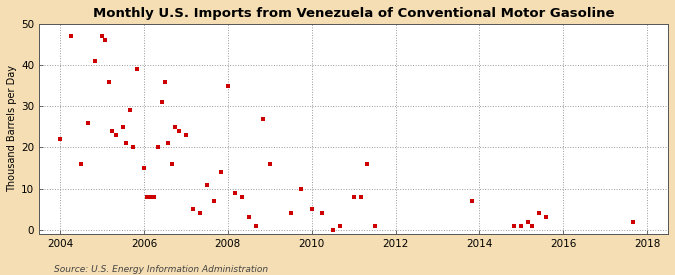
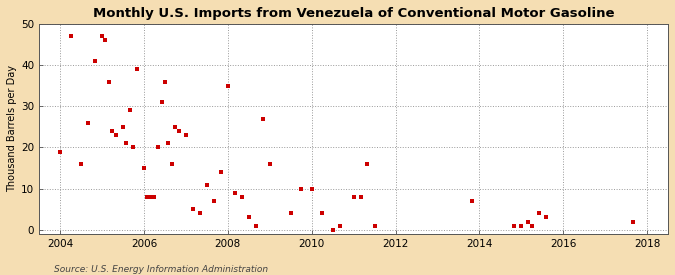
2004: 22 -> 19
2010: 5 -> 10
